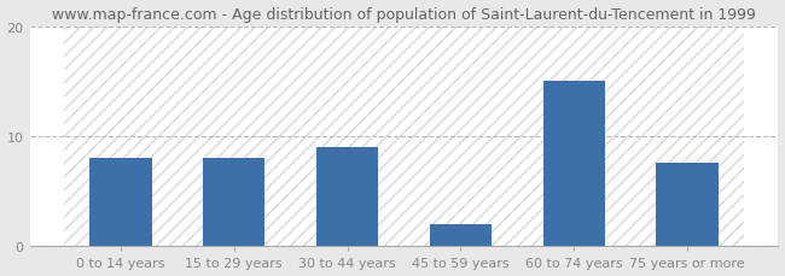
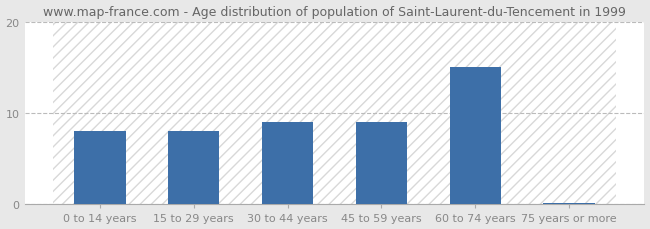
45 to 59 years: 2.0 -> 9.0
75 years or more: 7.6 -> 0.2
